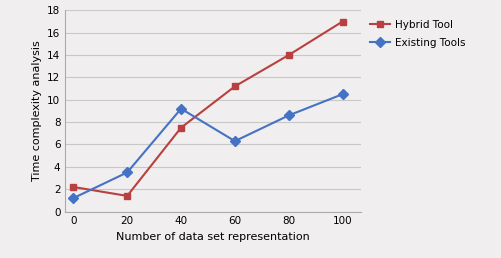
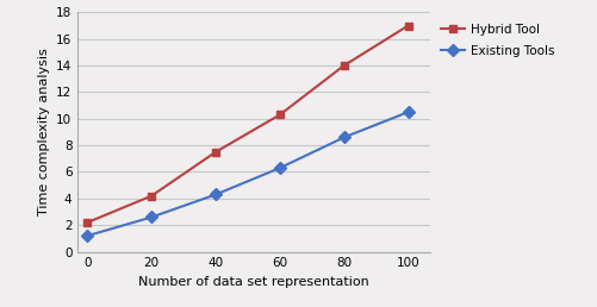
Hybrid Tool/20: 1.4 -> 4.2
Existing Tools/20: 3.5 -> 2.6
Existing Tools/40: 9.2 -> 4.3
Hybrid Tool/60: 11.2 -> 10.3
